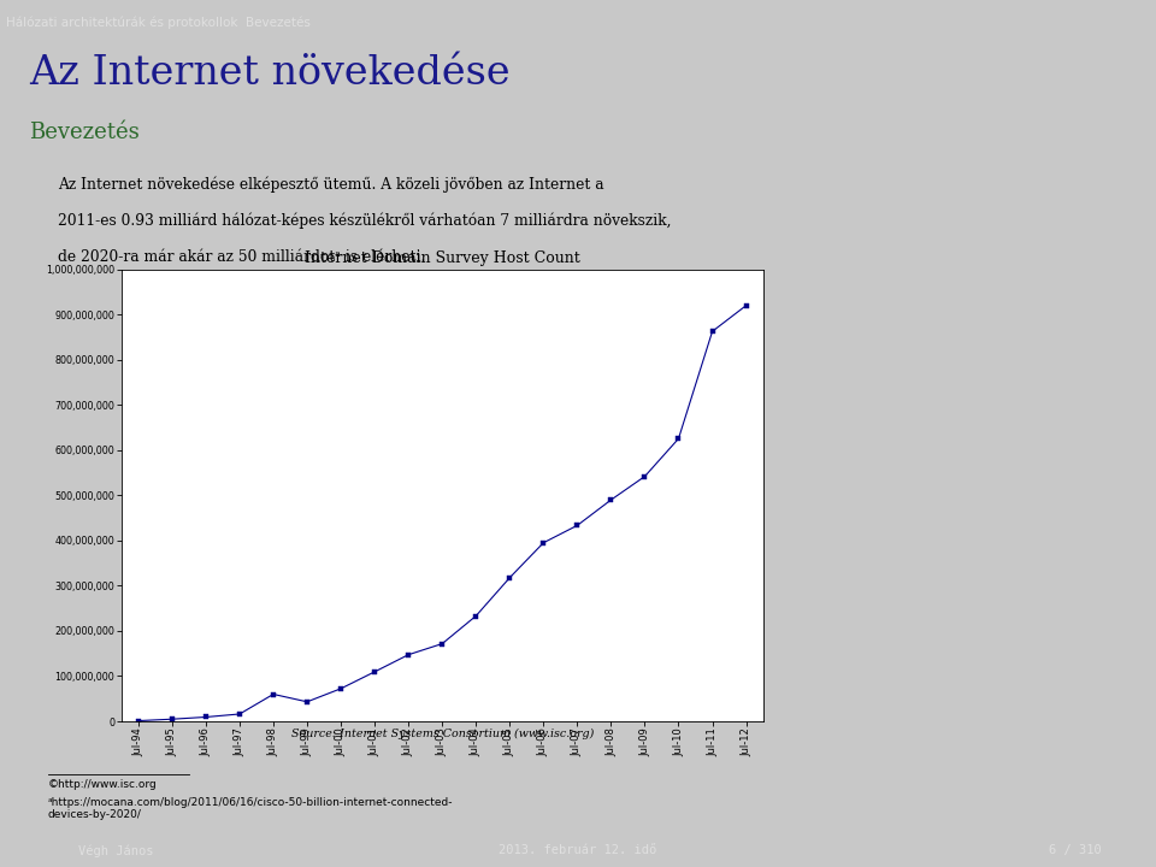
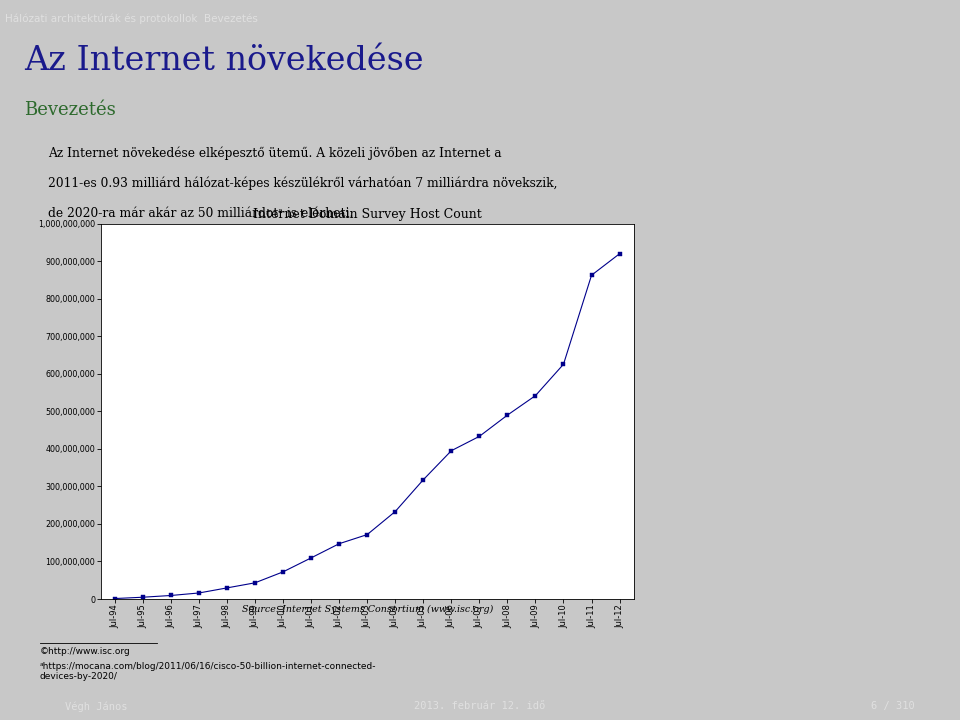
Jul-98: 60,000,000 -> 30,000,000
